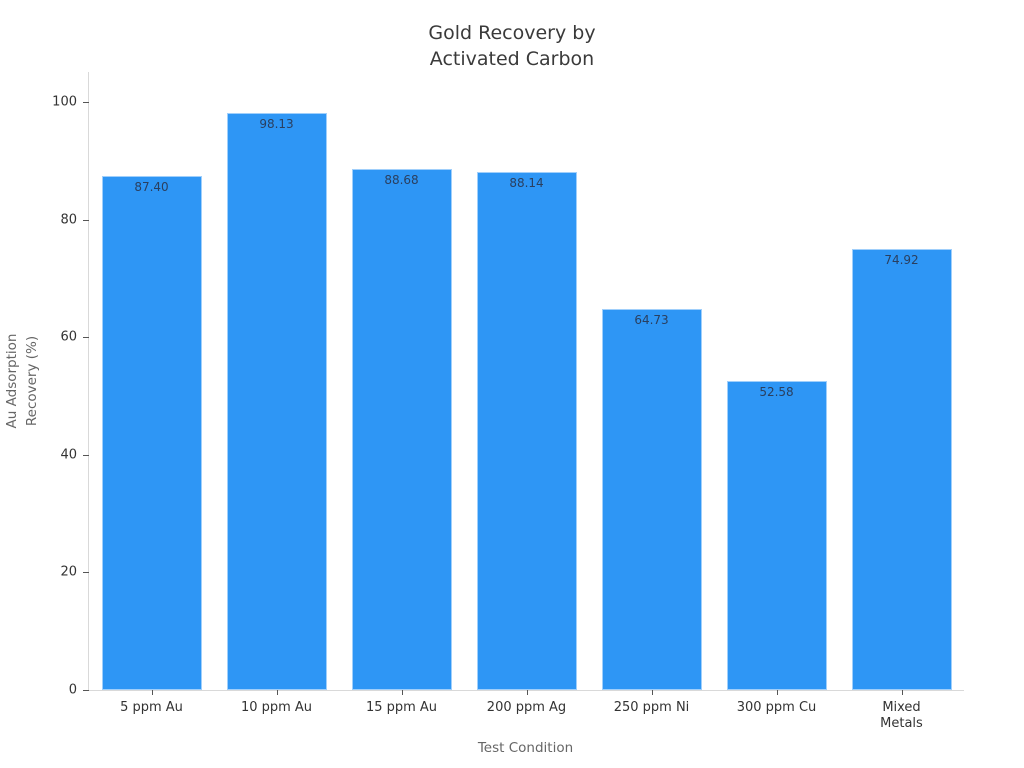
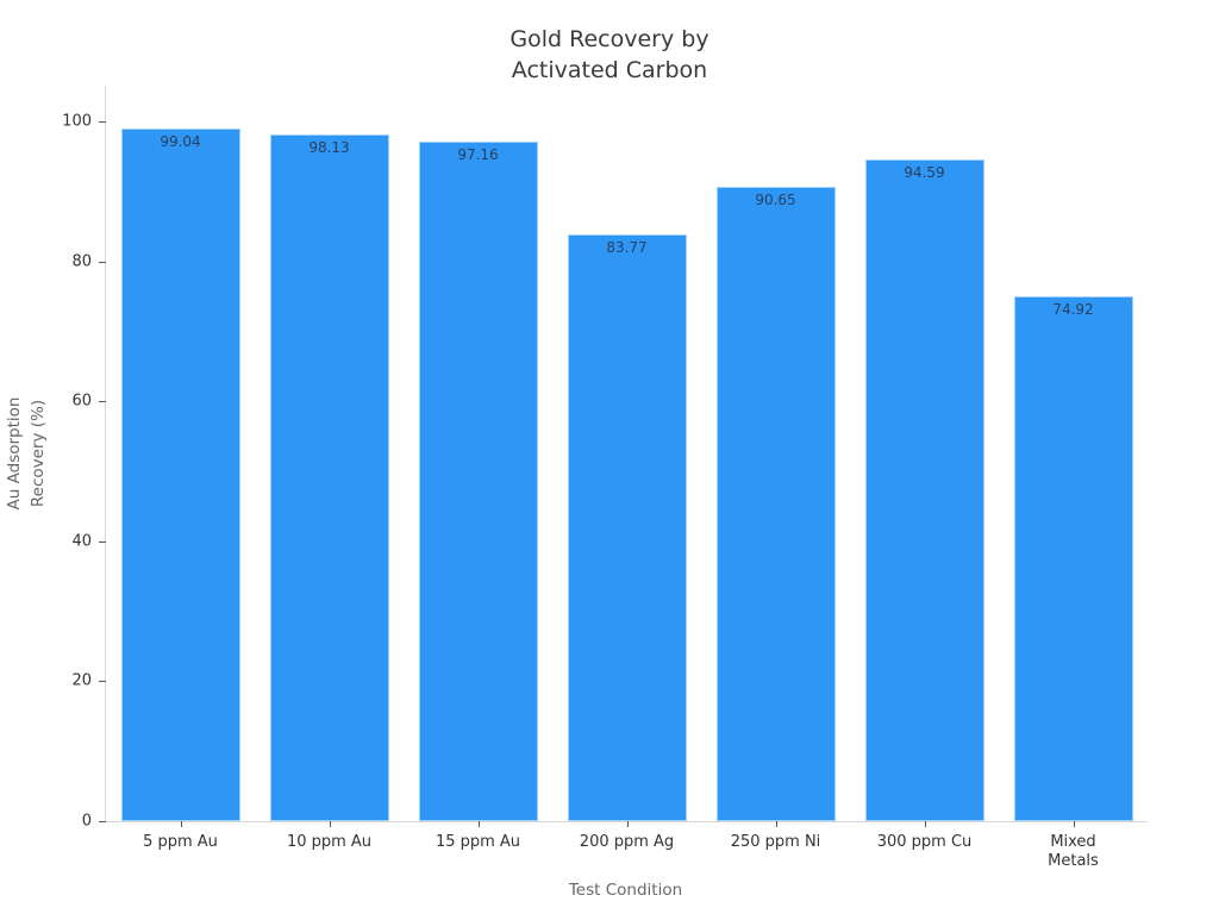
5 ppm Au: 87.40 -> 99.04
15 ppm Au: 88.68 -> 97.16
200 ppm Ag: 88.14 -> 83.77
250 ppm Ni: 64.73 -> 90.65
300 ppm Cu: 52.58 -> 94.59
